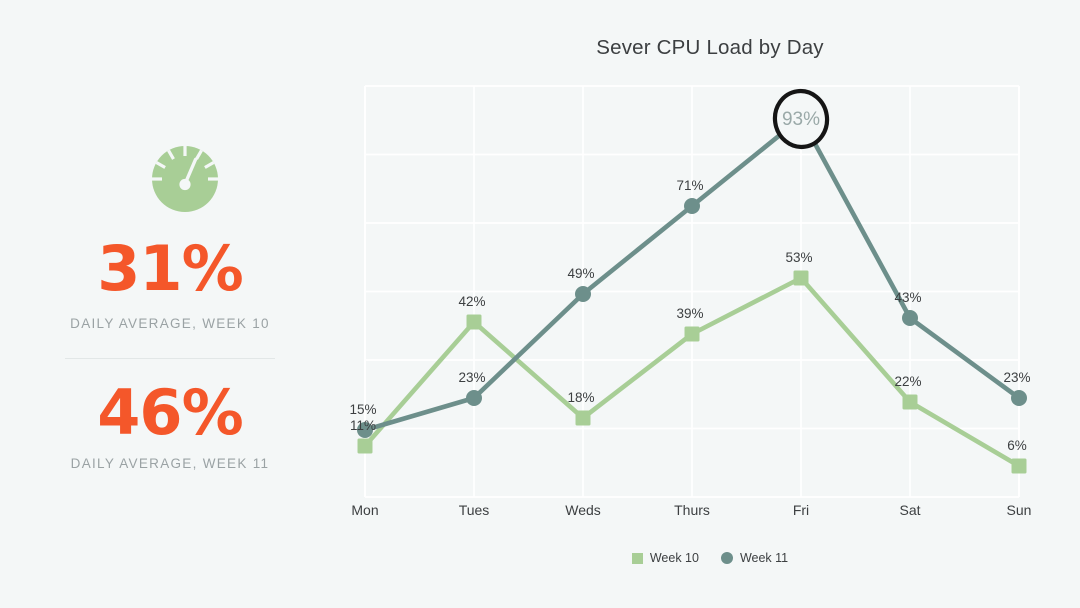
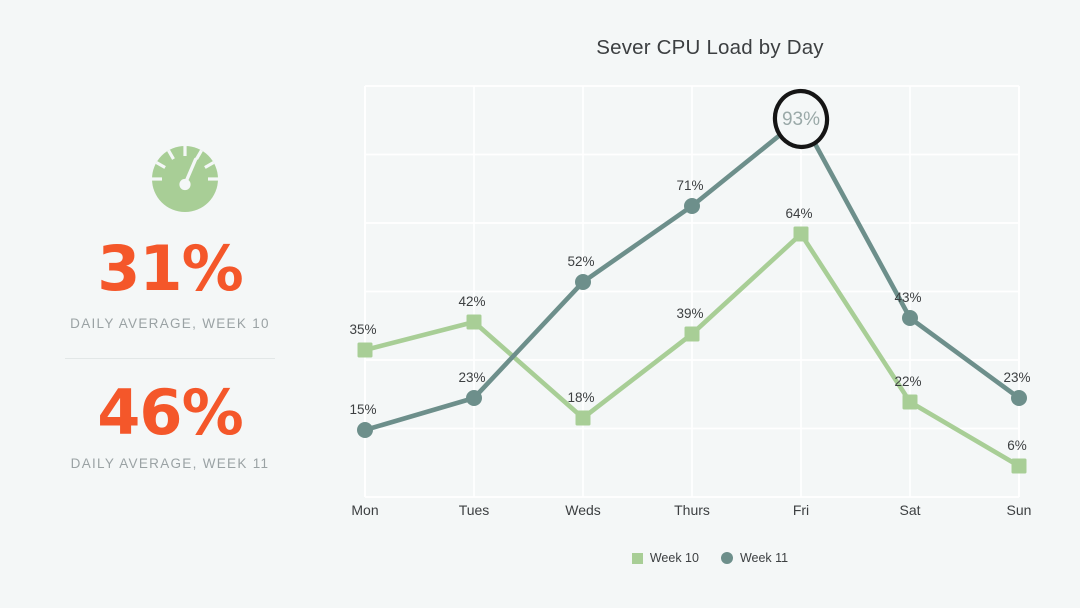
Week 10/Mon: 11% -> 35%
Week 11/Weds: 49% -> 52%
Week 10/Fri: 53% -> 64%
